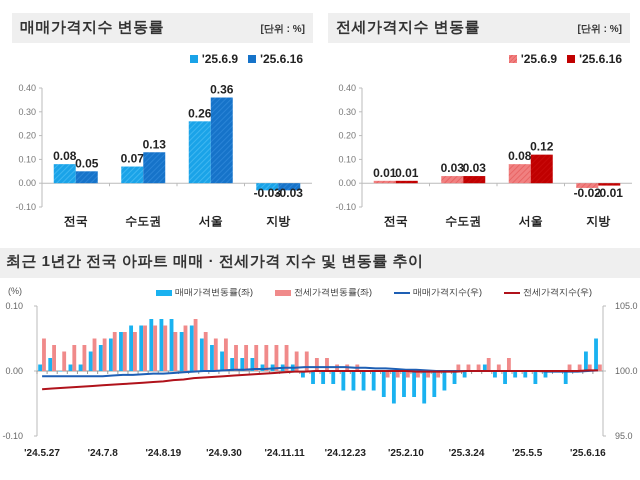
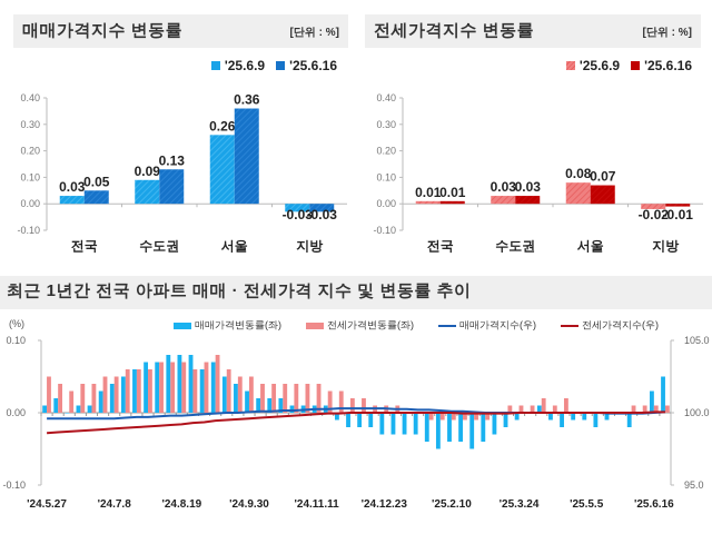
매매가격지수 변동률/'25.6.9/전국: 0.08 -> 0.03
매매가격지수 변동률/'25.6.9/수도권: 0.07 -> 0.09
전세가격지수 변동률/'25.6.16/서울: 0.12 -> 0.07
